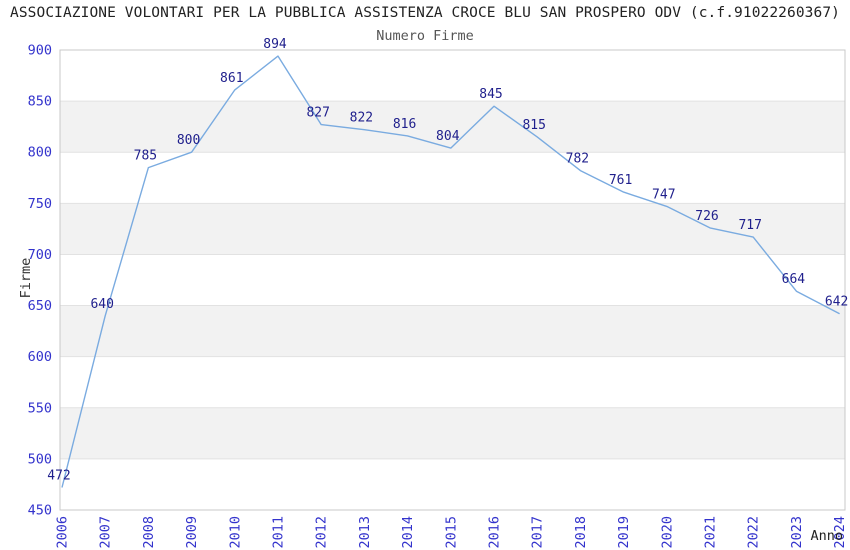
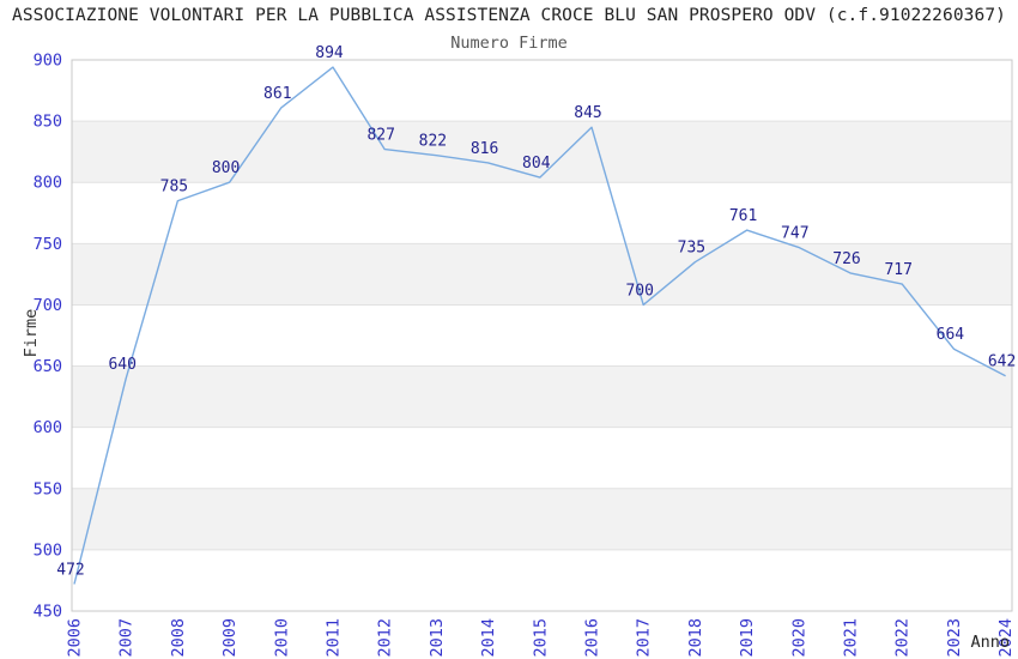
2017: 815 -> 700
2018: 782 -> 735
